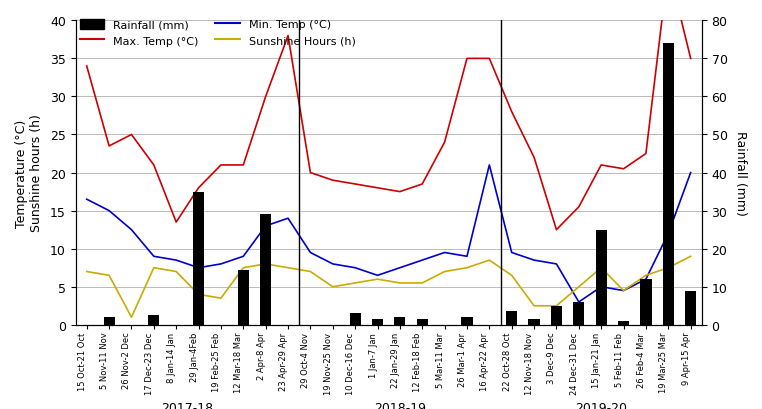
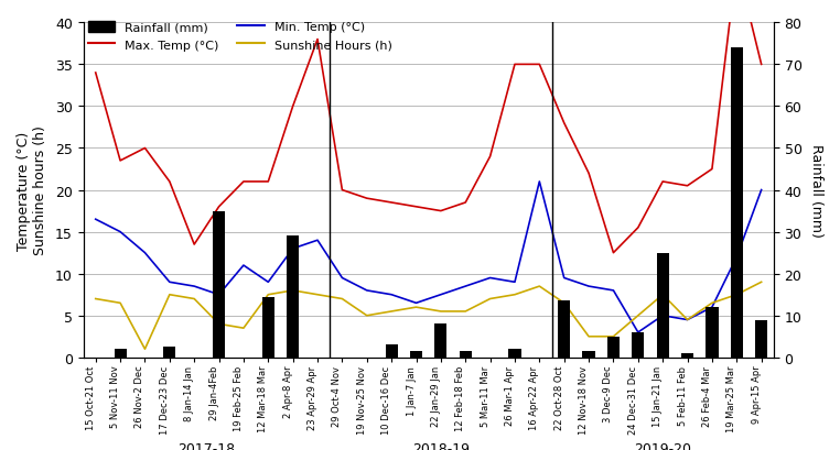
Min. Temp (°C)/19 Feb-25 Feb: 8.0 -> 11.0
Rainfall (mm)/22 Jan-29 Jan: 2.0 -> 8.0
Rainfall (mm)/22 Oct-28 Oct: 3.5 -> 13.5
